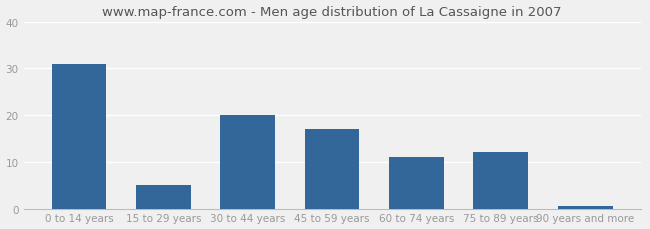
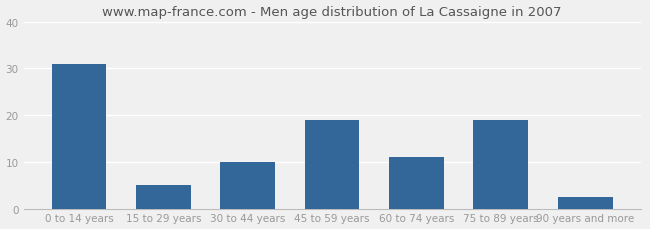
30 to 44 years: 20.0 -> 10.0
45 to 59 years: 17.0 -> 19.0
75 to 89 years: 12.0 -> 19.0
90 years and more: 0.5 -> 2.5
